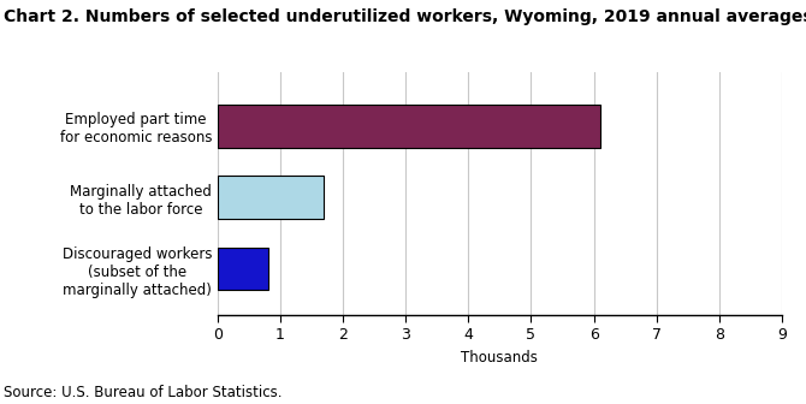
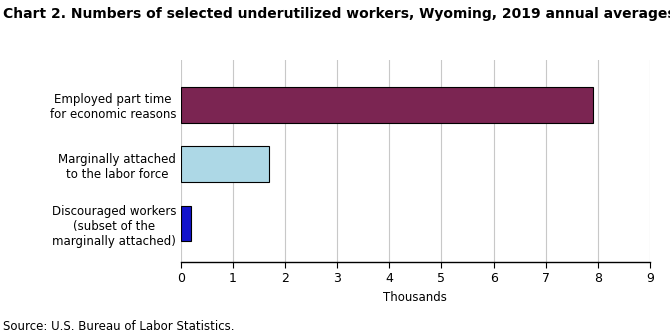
Employed part time for economic reasons: 6.1 -> 7.9
Discouraged workers (subset of the marginally attached): 0.8 -> 0.2
